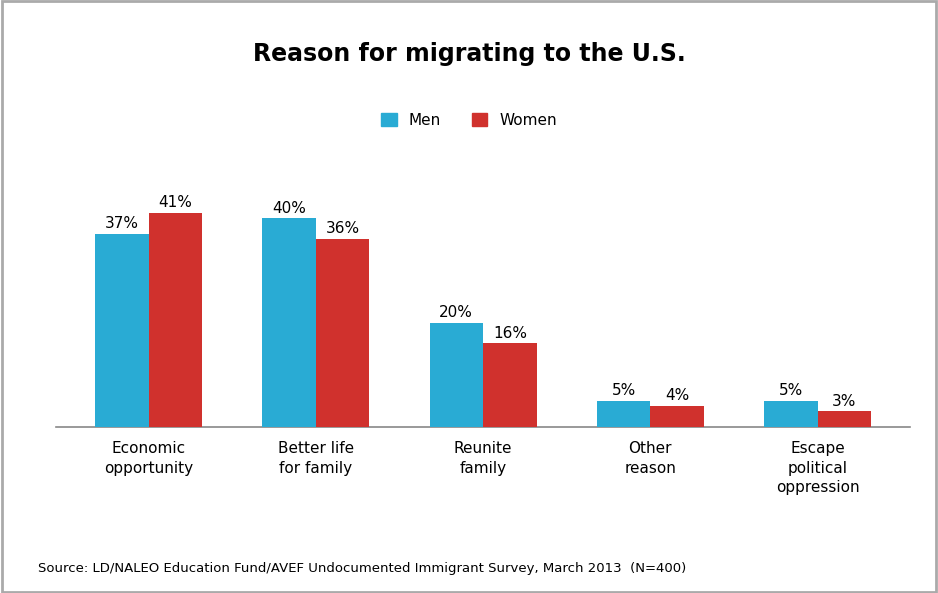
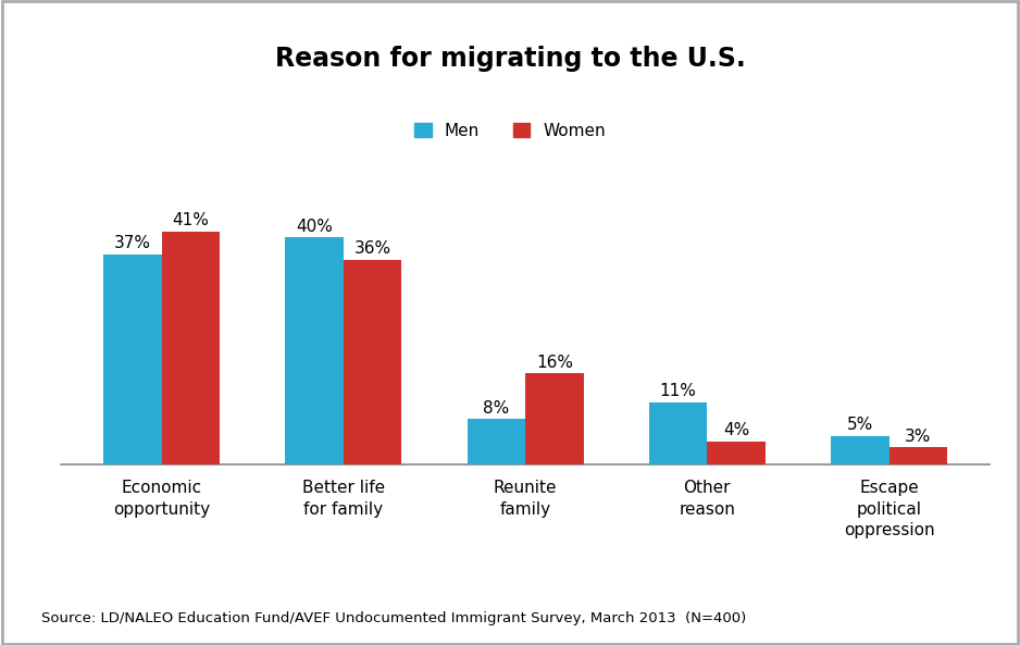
Men/Reunite family: 20% -> 8%
Men/Other reason: 5% -> 11%
